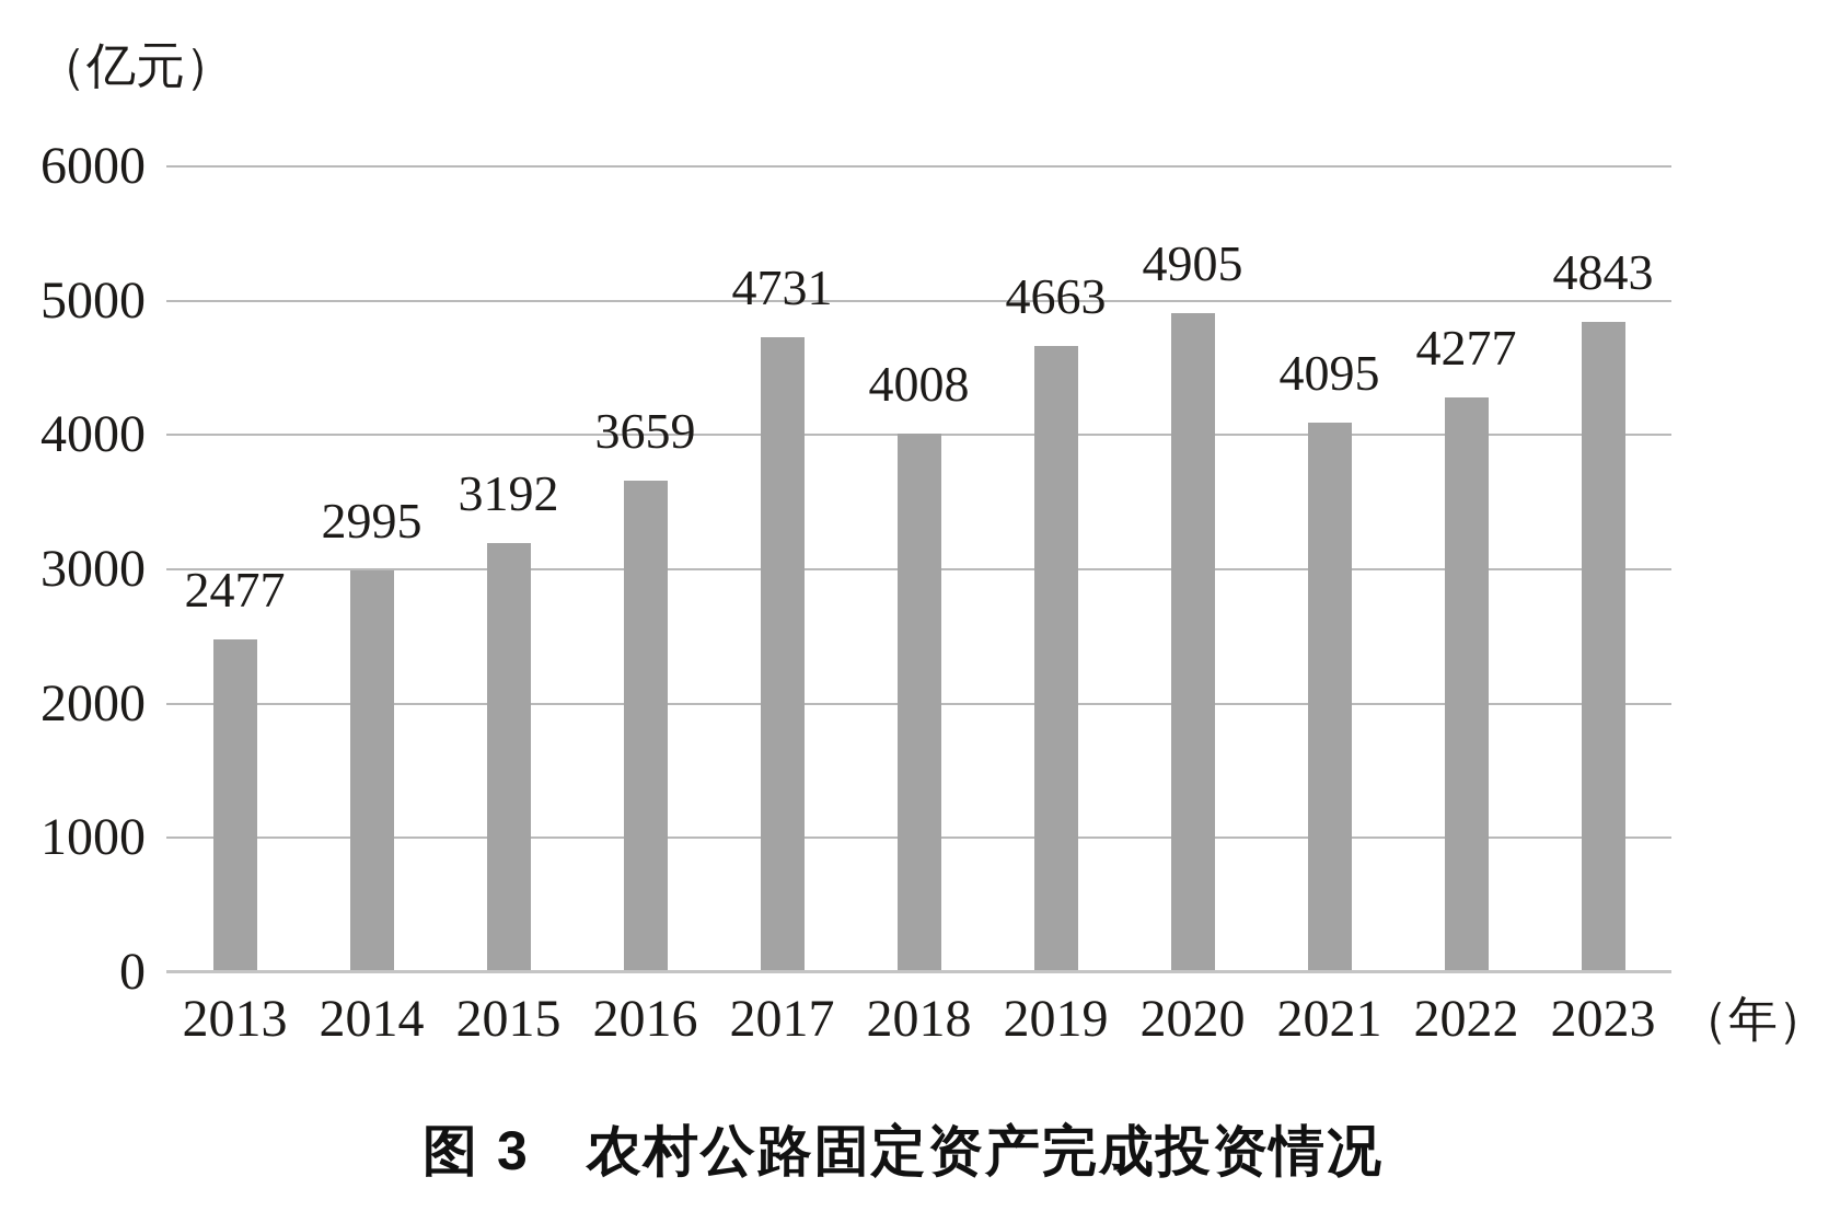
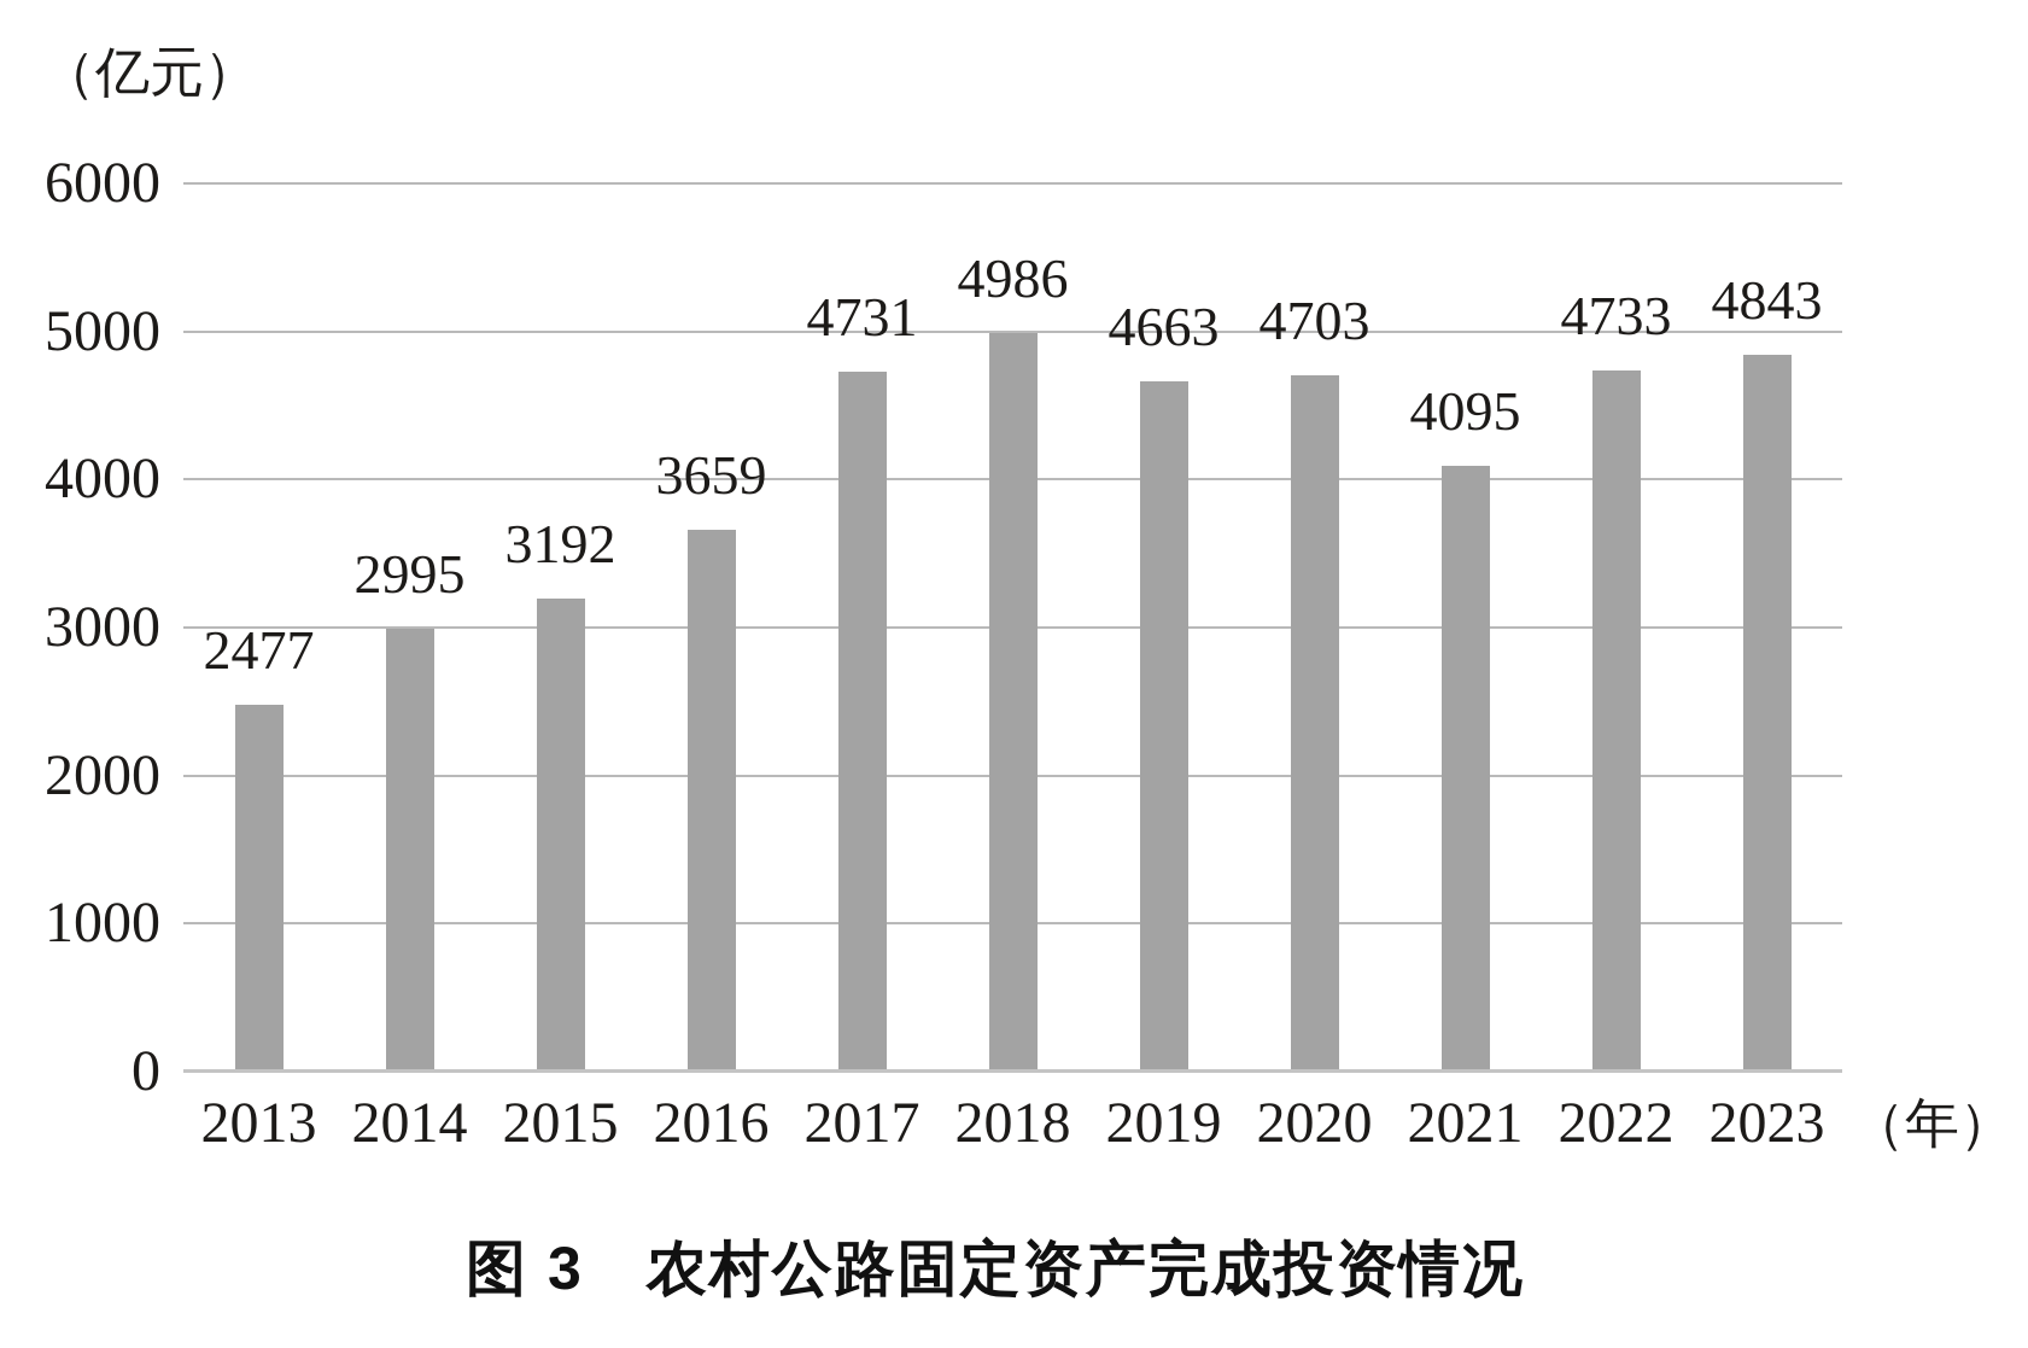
2018: 4008 -> 4986
2020: 4905 -> 4703
2022: 4277 -> 4733
